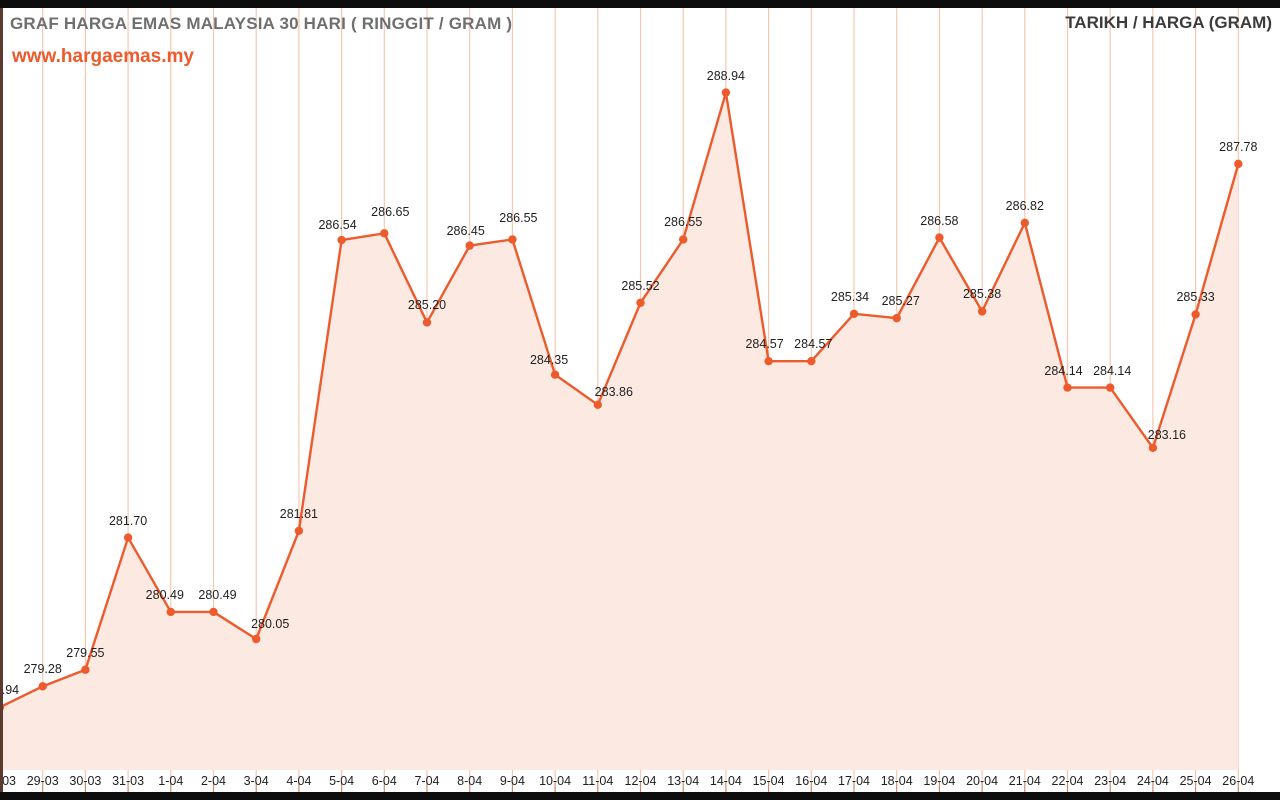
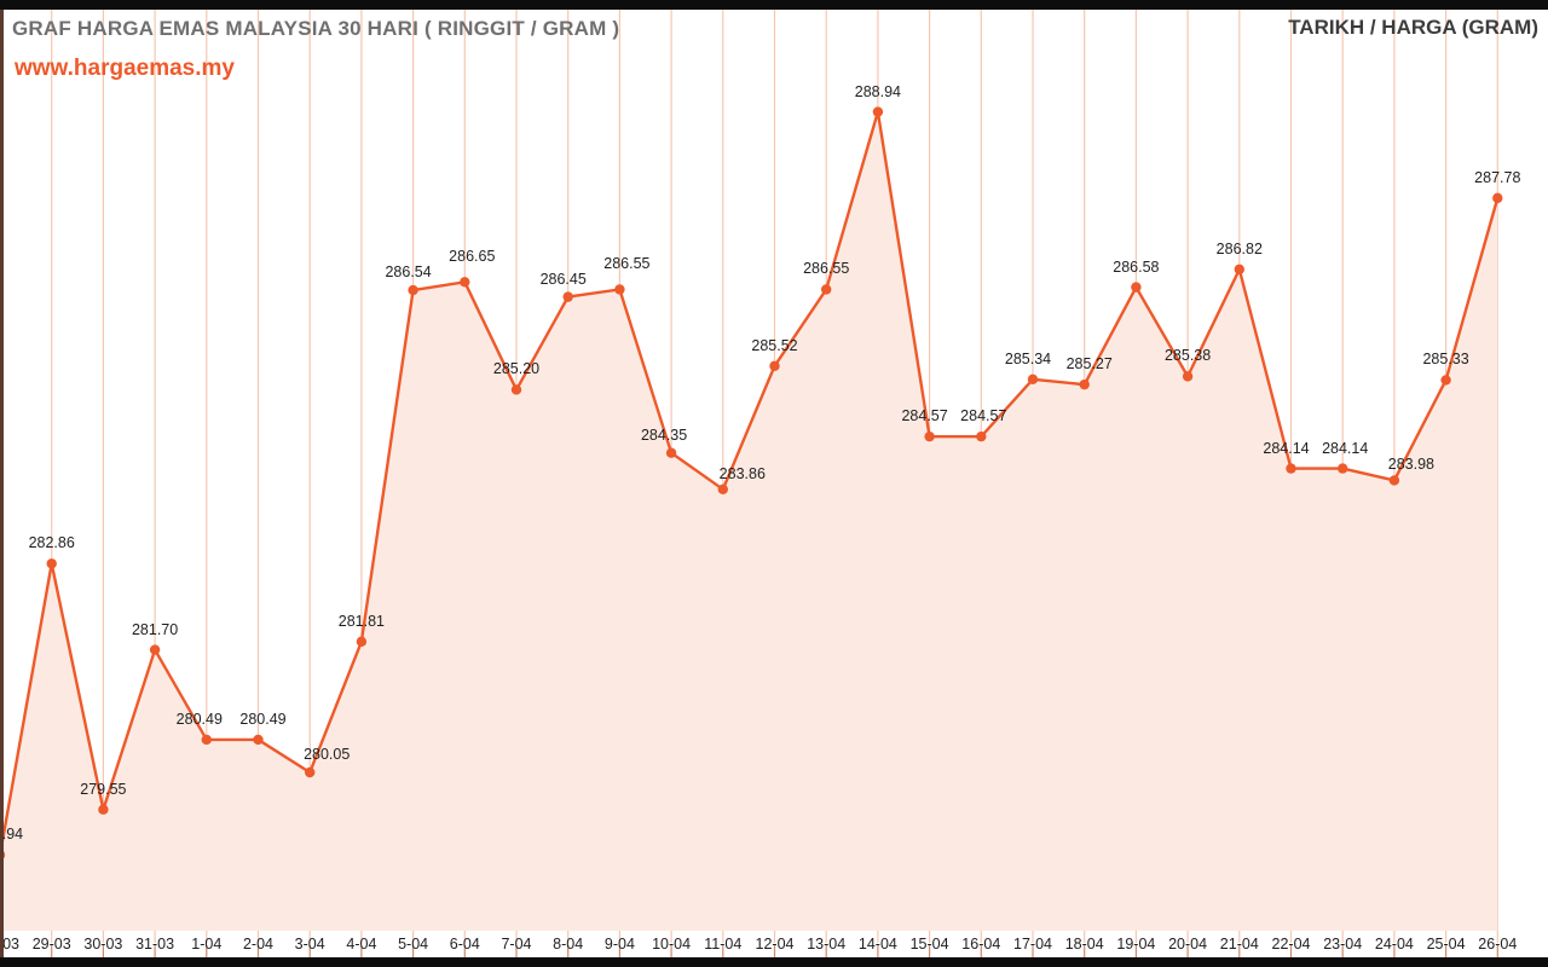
29-03: 279.28 -> 282.86
24-04: 283.16 -> 283.98
